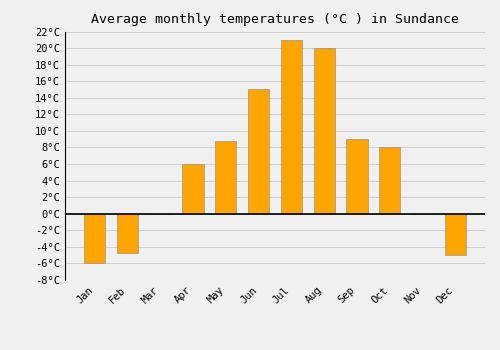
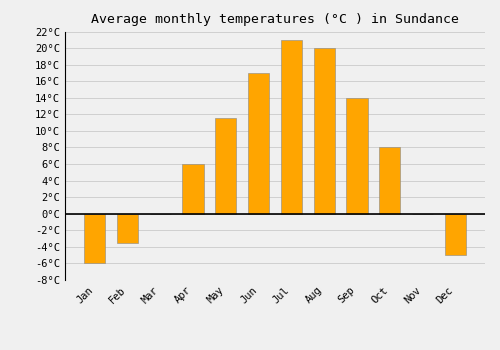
Feb: -4.8°C -> -3.5°C
May: 8.8°C -> 11.5°C
Jun: 15.0°C -> 17.0°C
Sep: 9.0°C -> 14.0°C
